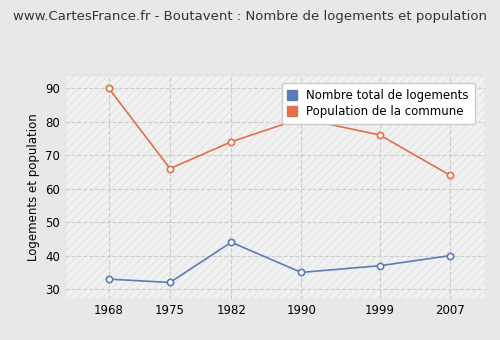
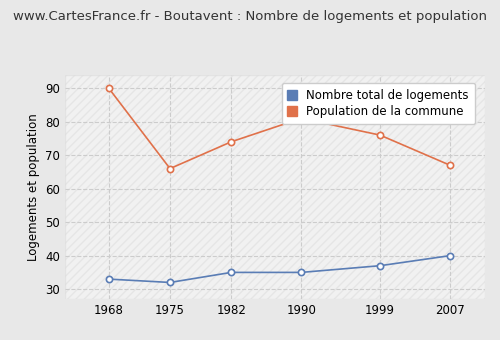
Nombre total de logements/1982: 44 -> 35
Population de la commune/2007: 64 -> 67
